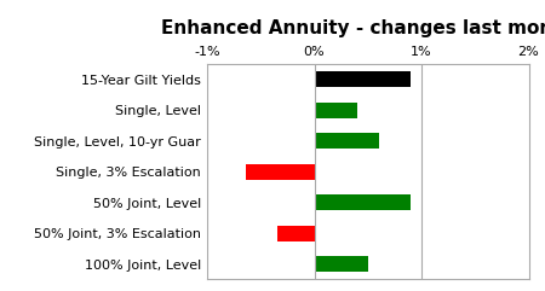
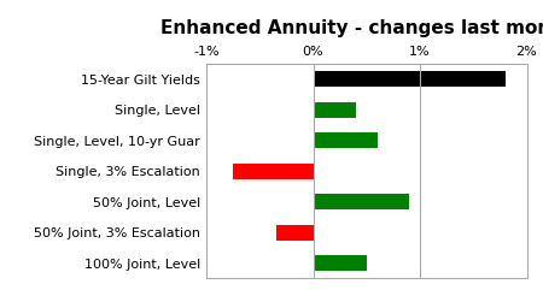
15-Year Gilt Yields: 0.90% -> 1.80%
Single, 3% Escalation: -0.64% -> -0.75%
